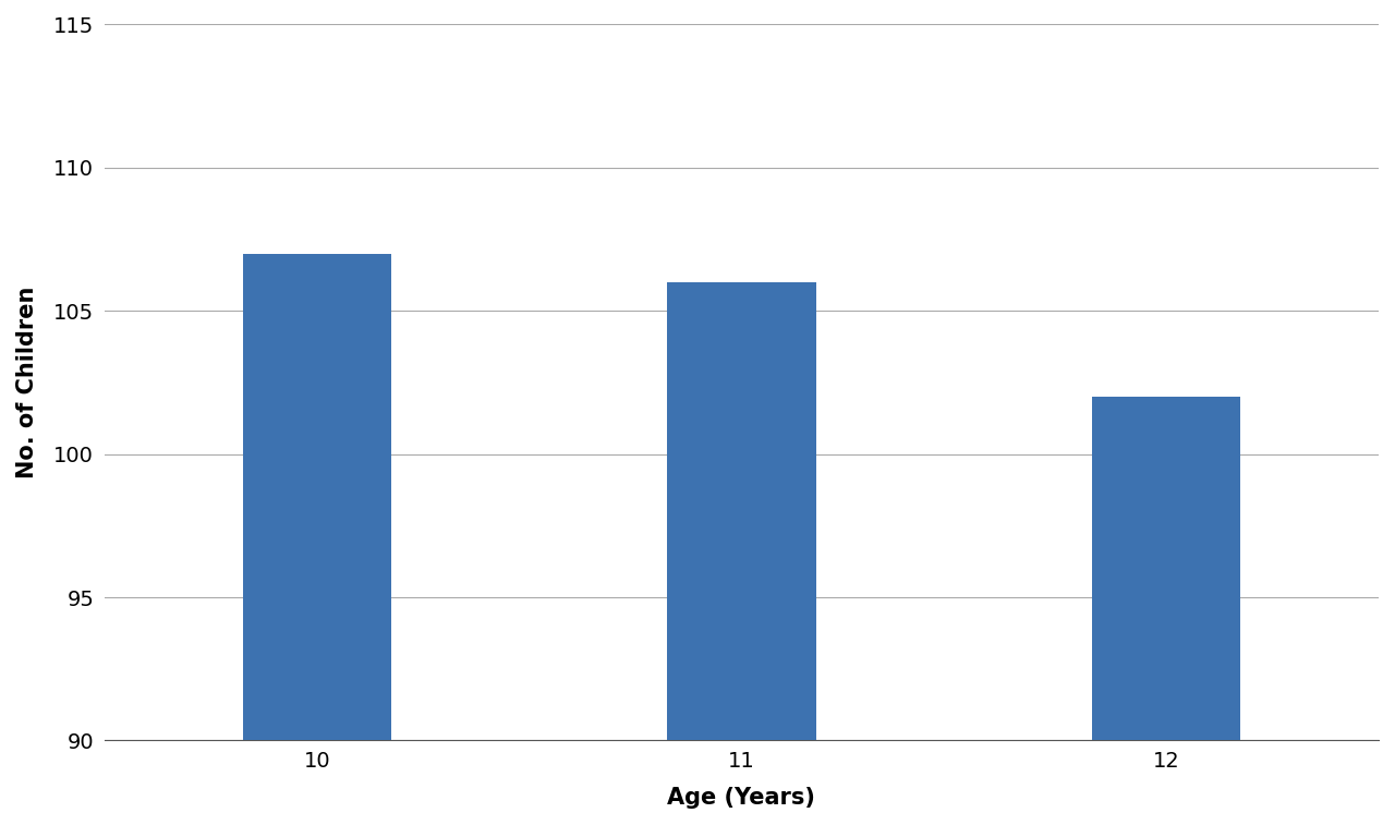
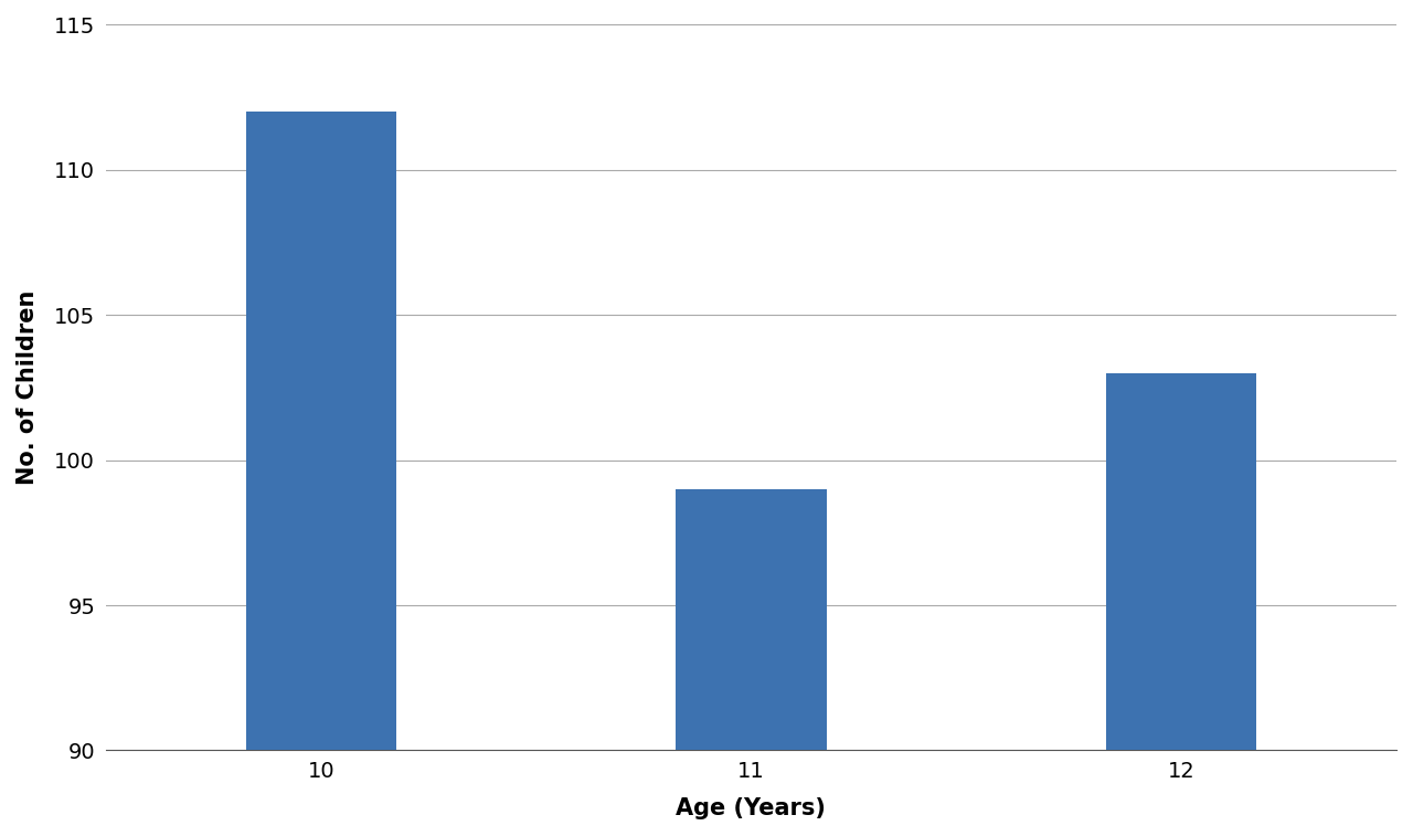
10: 107 -> 112
11: 106 -> 99
12: 102 -> 103
